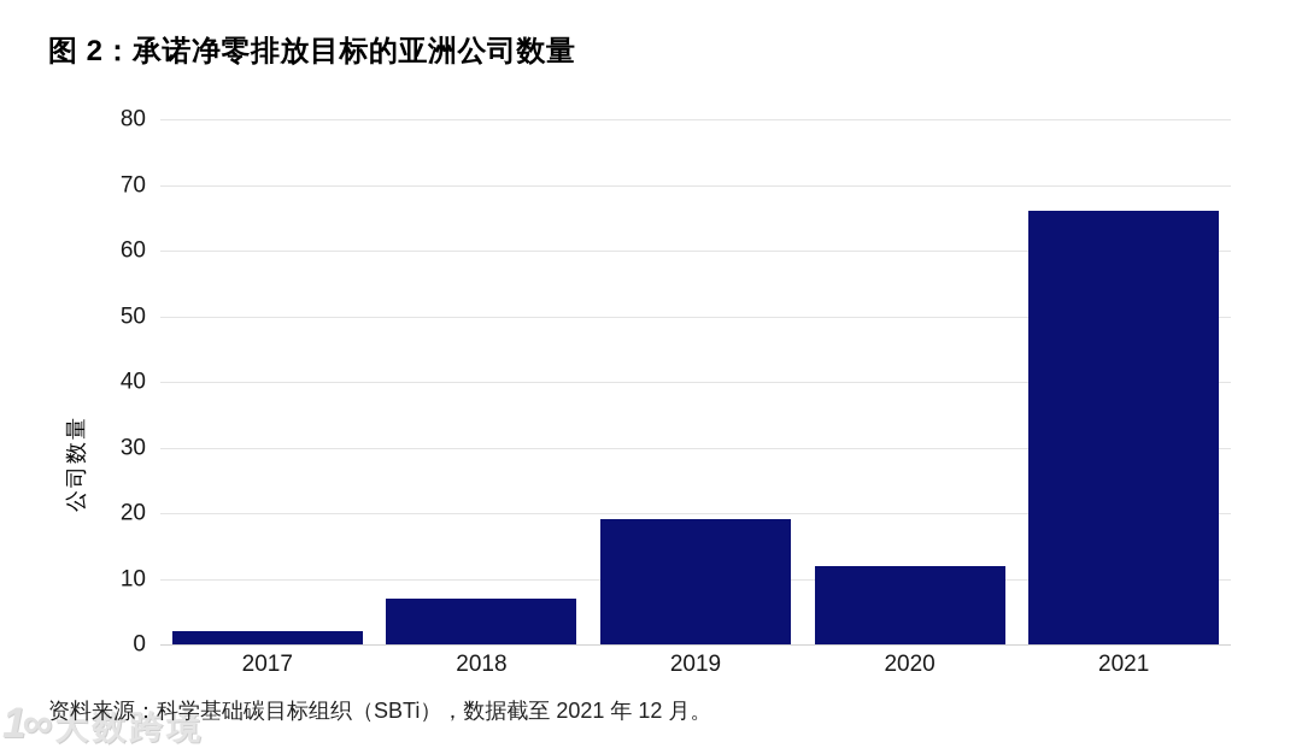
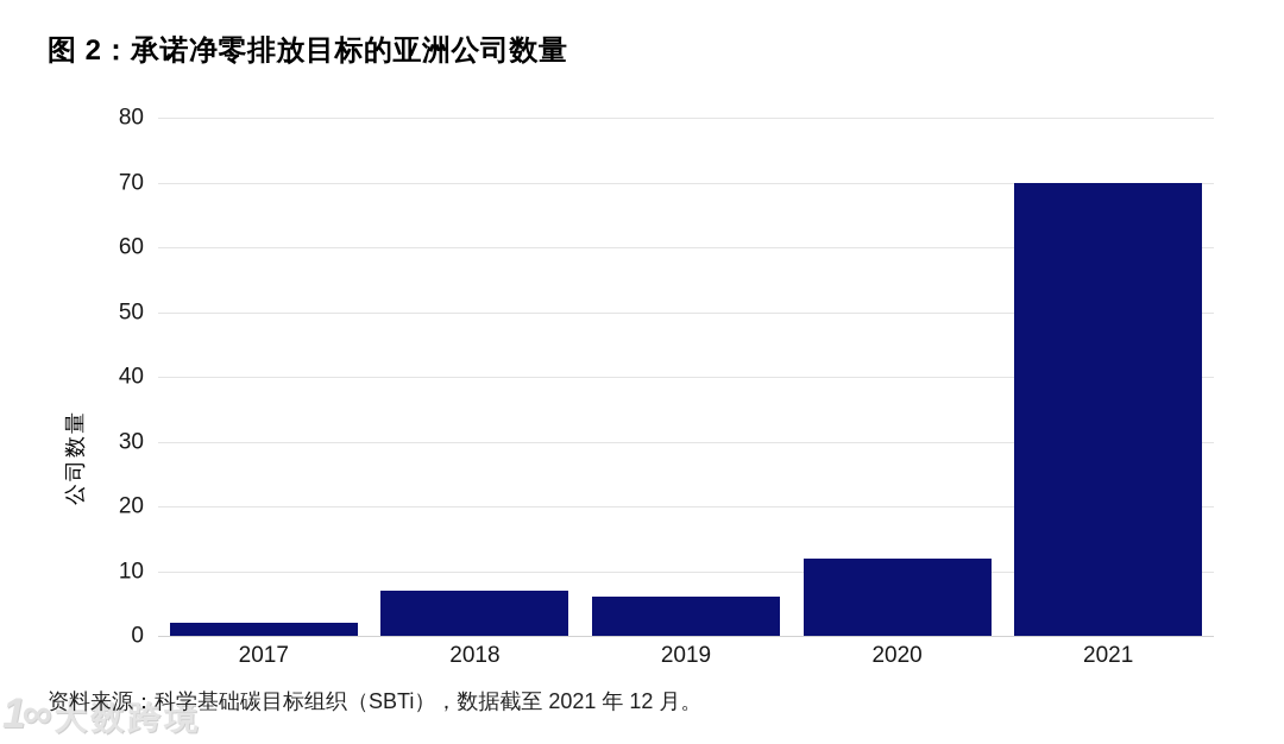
2019: 19 -> 6
2021: 66 -> 70
